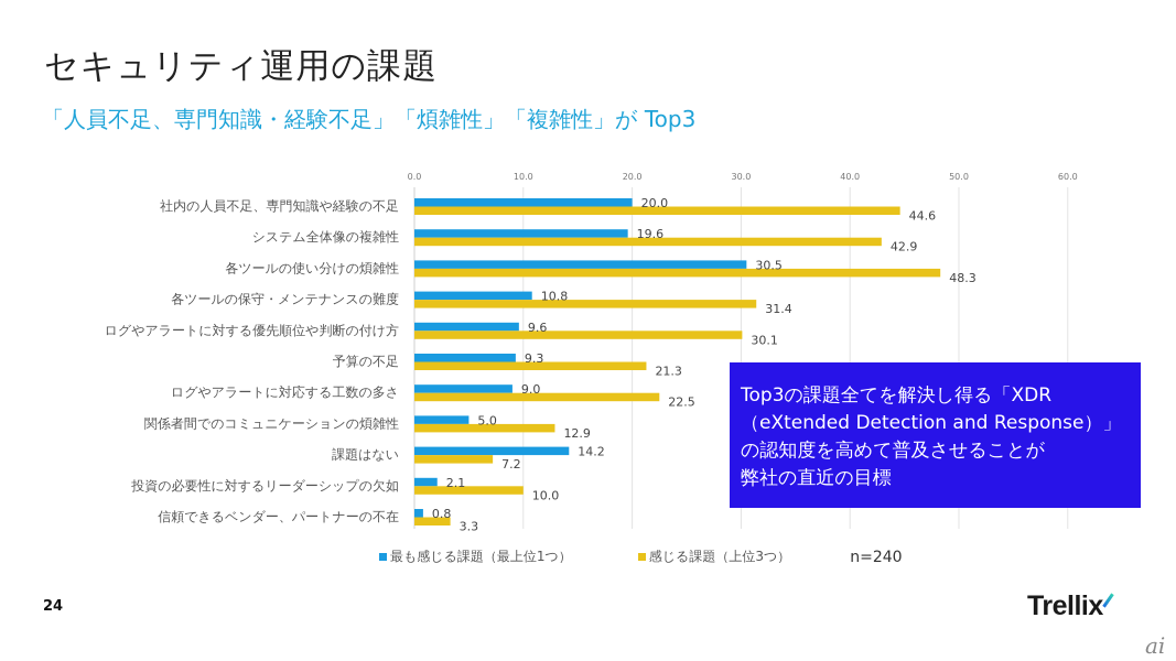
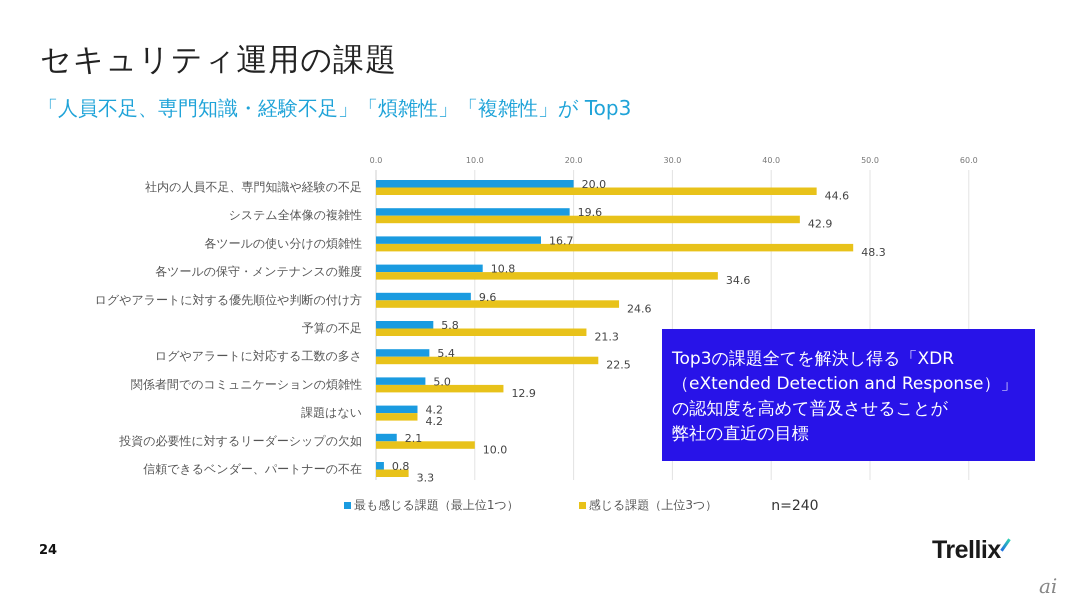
最も感じる課題（最上位1つ）/各ツールの使い分けの煩雑性: 30.5 -> 16.7
感じる課題（上位3つ）/各ツールの保守・メンテナンスの難度: 31.4 -> 34.6
感じる課題（上位3つ）/ログやアラートに対する優先順位や判断の付け方: 30.1 -> 24.6
最も感じる課題（最上位1つ）/予算の不足: 9.3 -> 5.8
最も感じる課題（最上位1つ）/ログやアラートに対応する工数の多さ: 9.0 -> 5.4
最も感じる課題（最上位1つ）/課題はない: 14.2 -> 4.2
感じる課題（上位3つ）/課題はない: 7.2 -> 4.2
